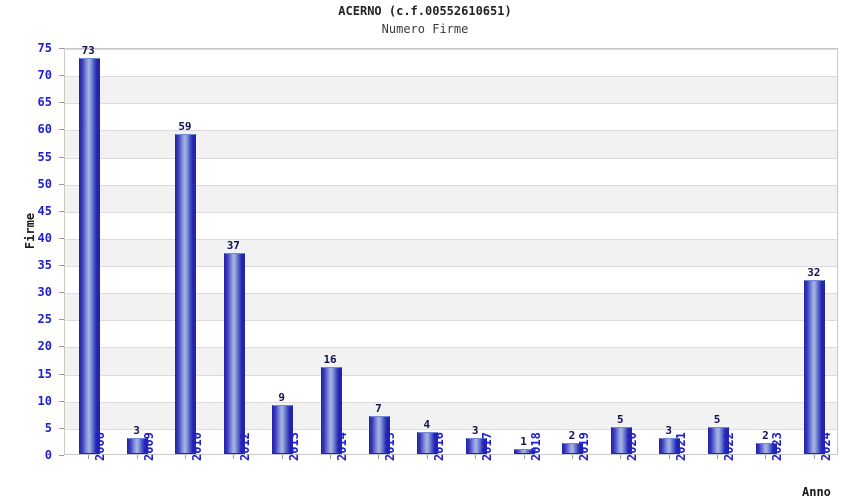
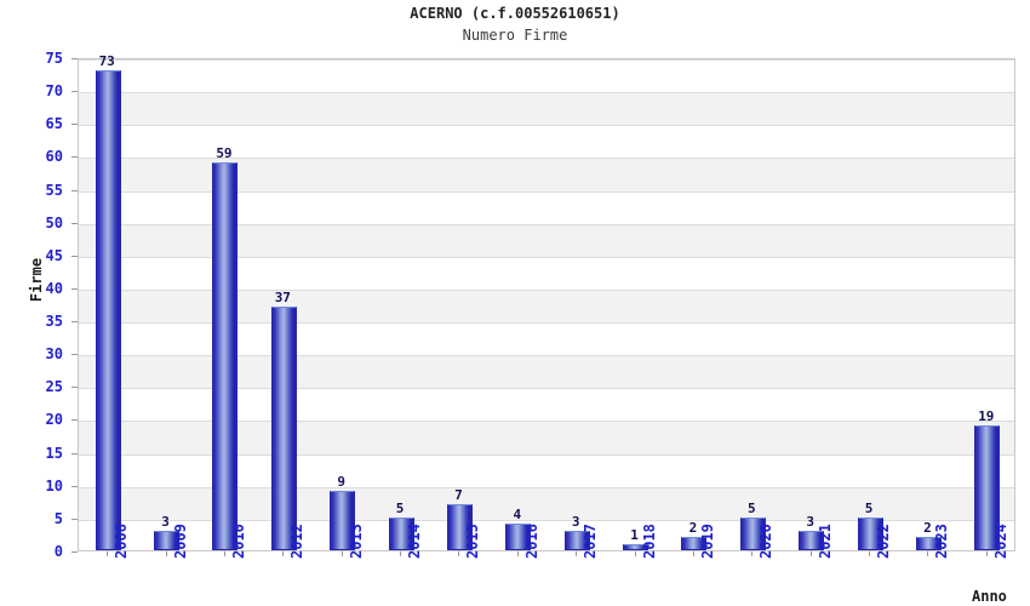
2014: 16 -> 5
2024: 32 -> 19
